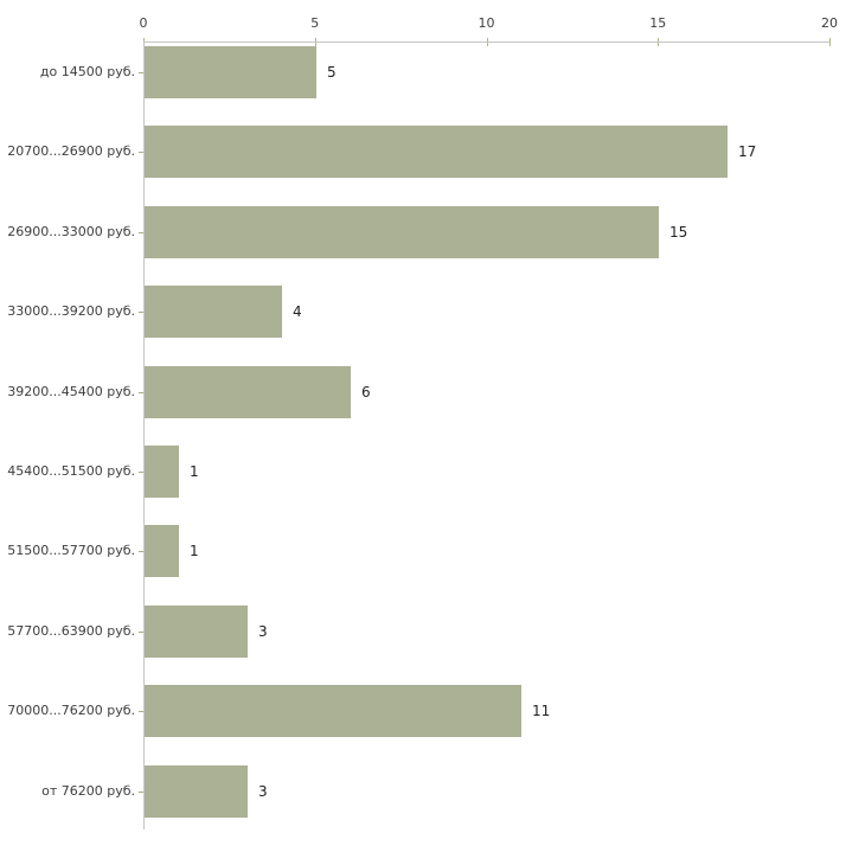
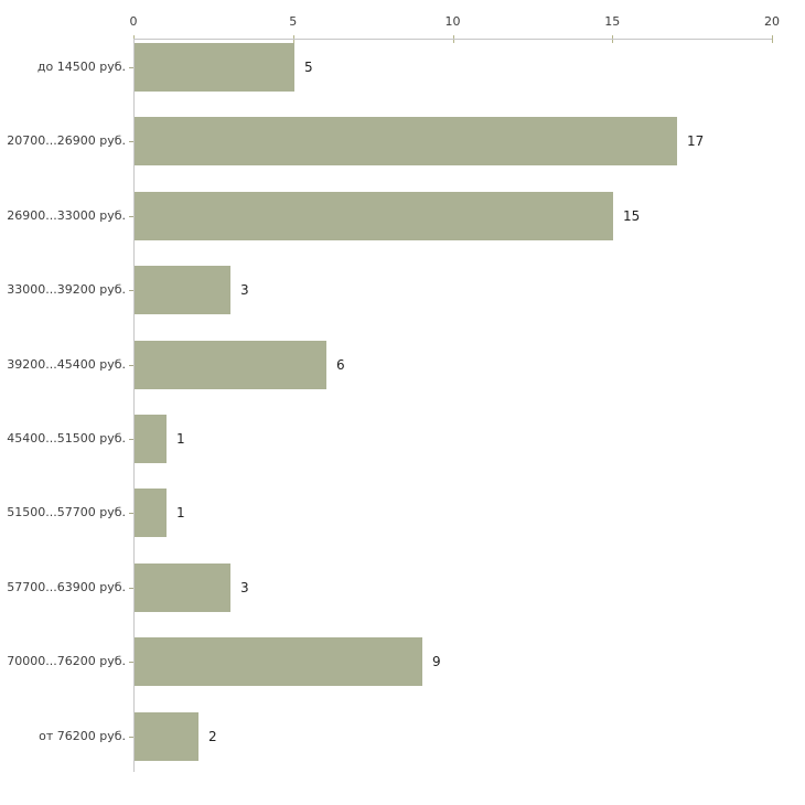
33000...39200 руб.: 4 -> 3
70000...76200 руб.: 11 -> 9
от 76200 руб.: 3 -> 2
